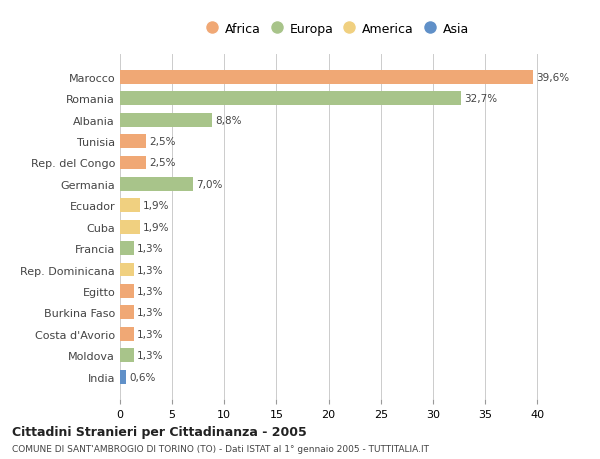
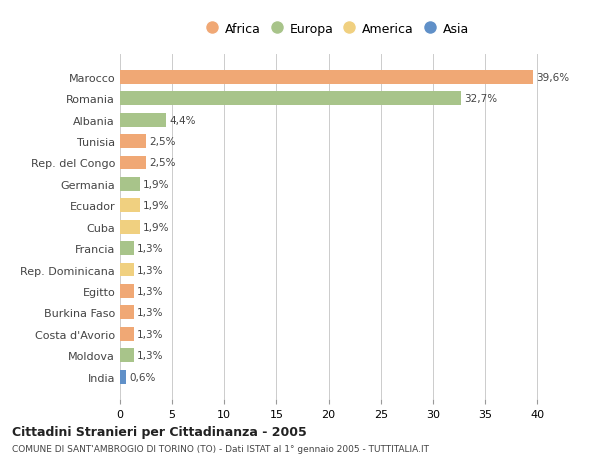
Albania: 8,8% -> 4,4%
Germania: 7,0% -> 1,9%
